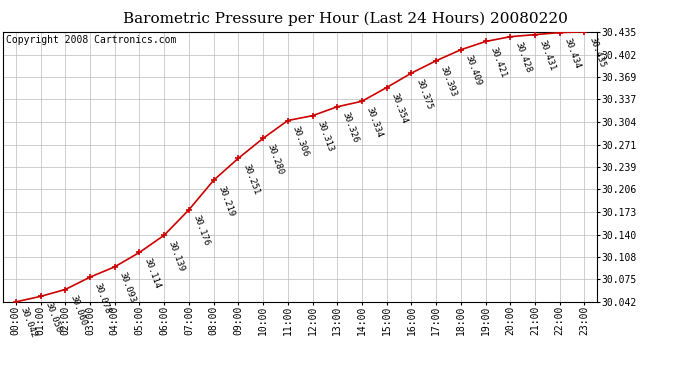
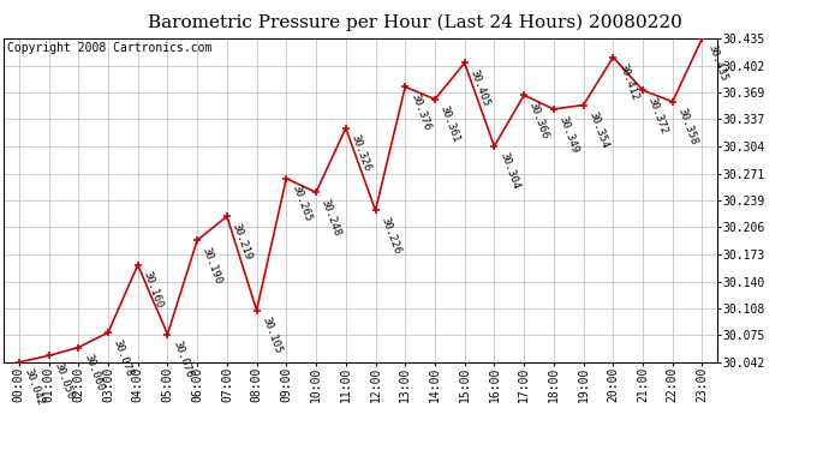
04:00: 30.093 -> 30.160
05:00: 30.114 -> 30.076
06:00: 30.139 -> 30.190
07:00: 30.176 -> 30.219
08:00: 30.219 -> 30.105
09:00: 30.251 -> 30.265
10:00: 30.280 -> 30.248
11:00: 30.306 -> 30.326
12:00: 30.313 -> 30.226
13:00: 30.326 -> 30.376
14:00: 30.334 -> 30.361
15:00: 30.354 -> 30.405
16:00: 30.375 -> 30.304
17:00: 30.393 -> 30.366
18:00: 30.409 -> 30.349
19:00: 30.421 -> 30.354
20:00: 30.428 -> 30.412
21:00: 30.431 -> 30.372
22:00: 30.434 -> 30.358
